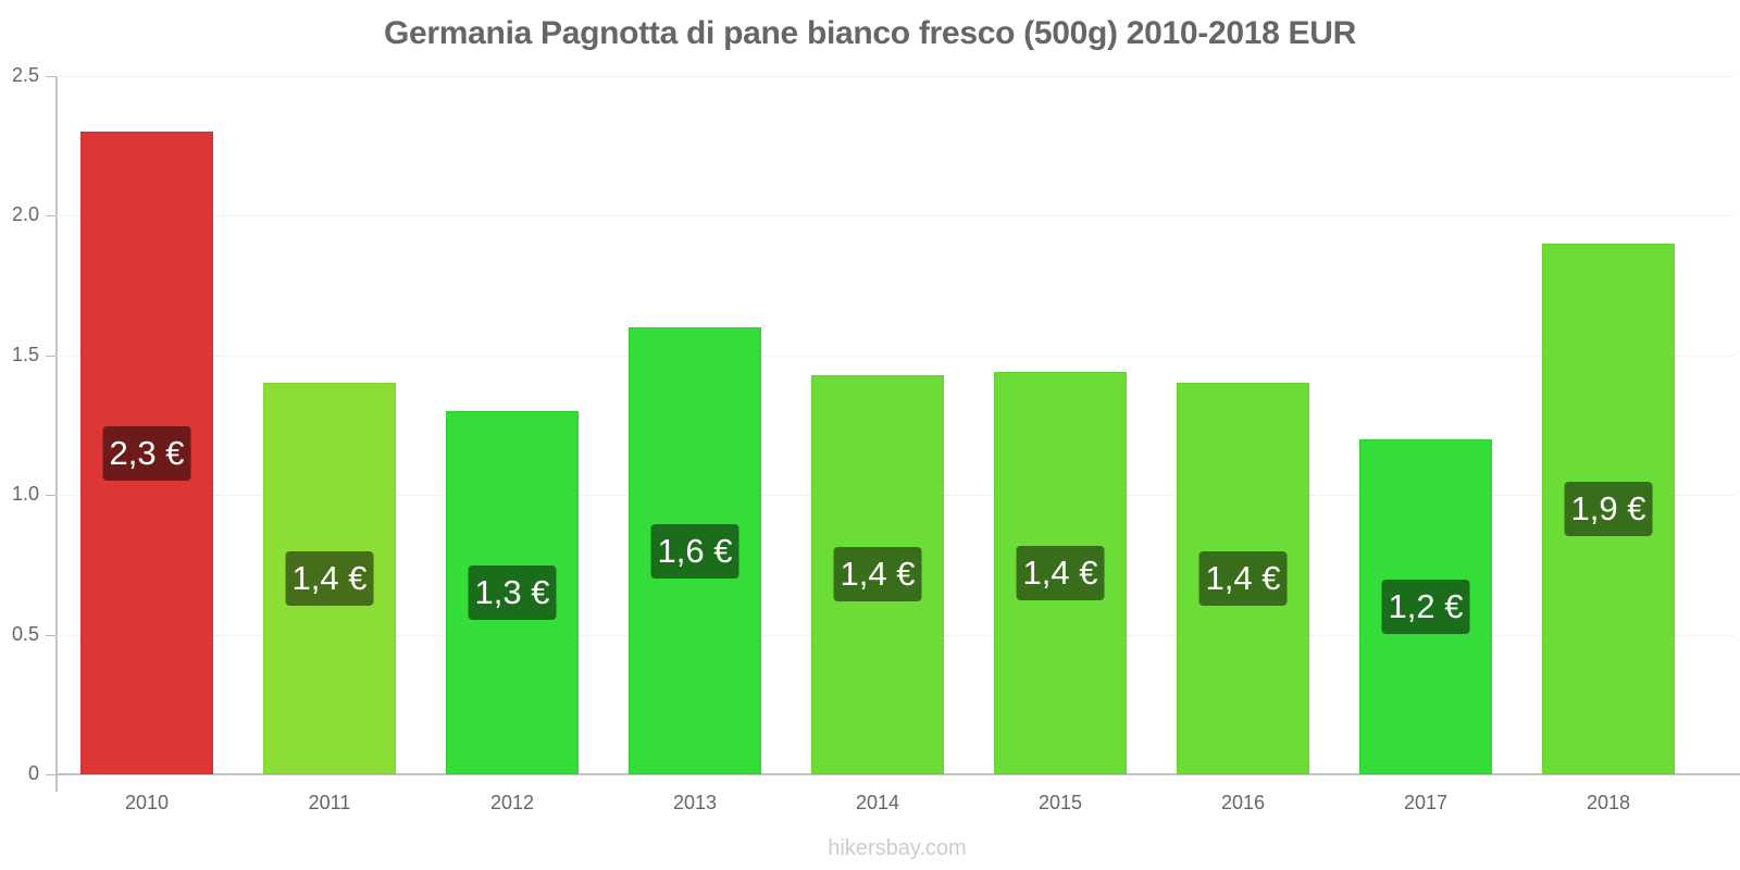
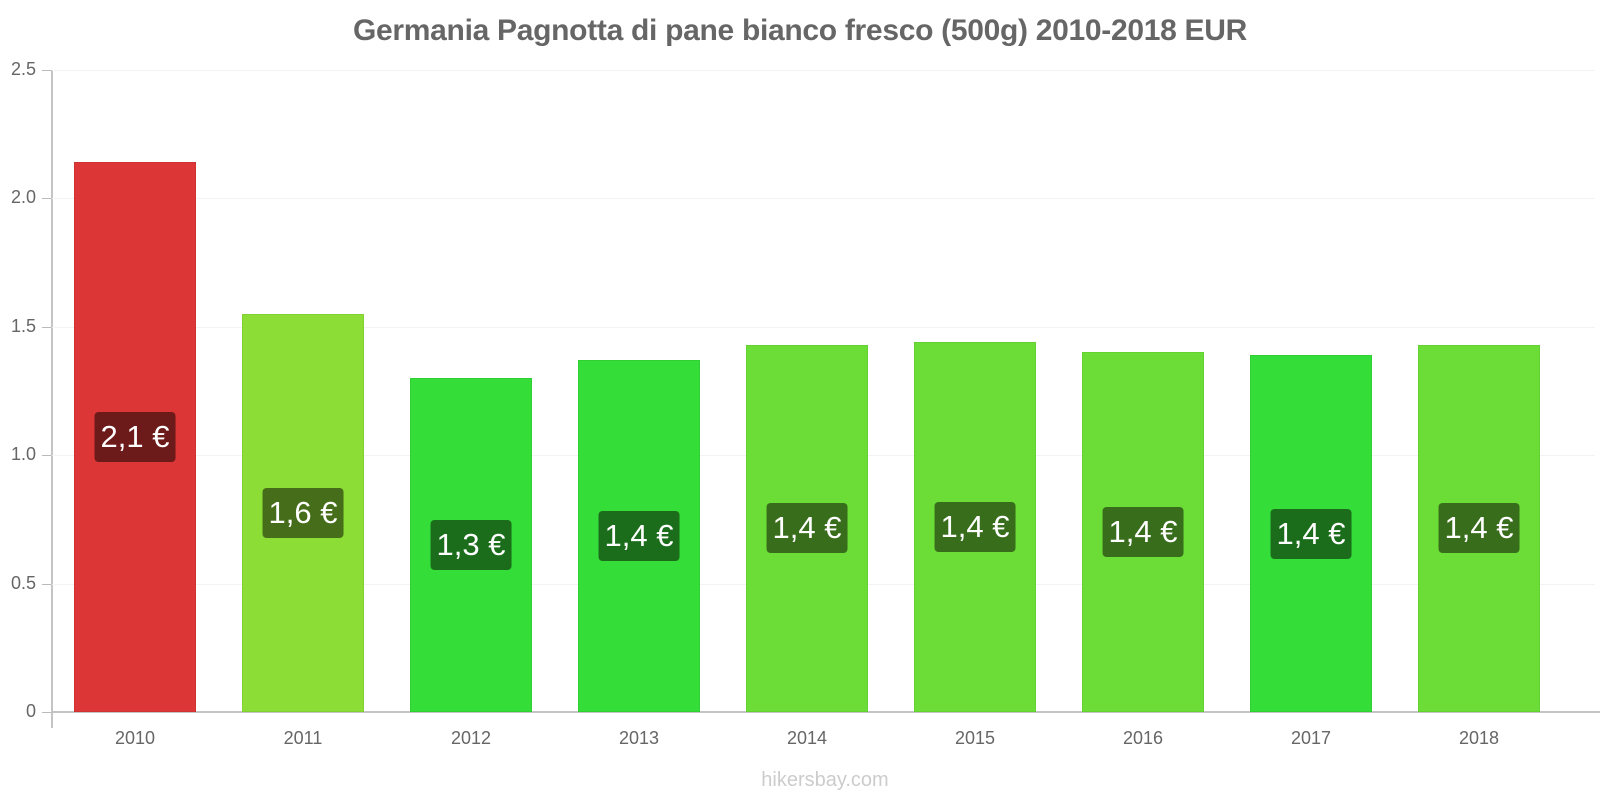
2010: 2,3 -> 2,1
2011: 1,4 -> 1,6
2013: 1,6 -> 1,4
2017: 1,2 -> 1,4
2018: 1,9 -> 1,4
